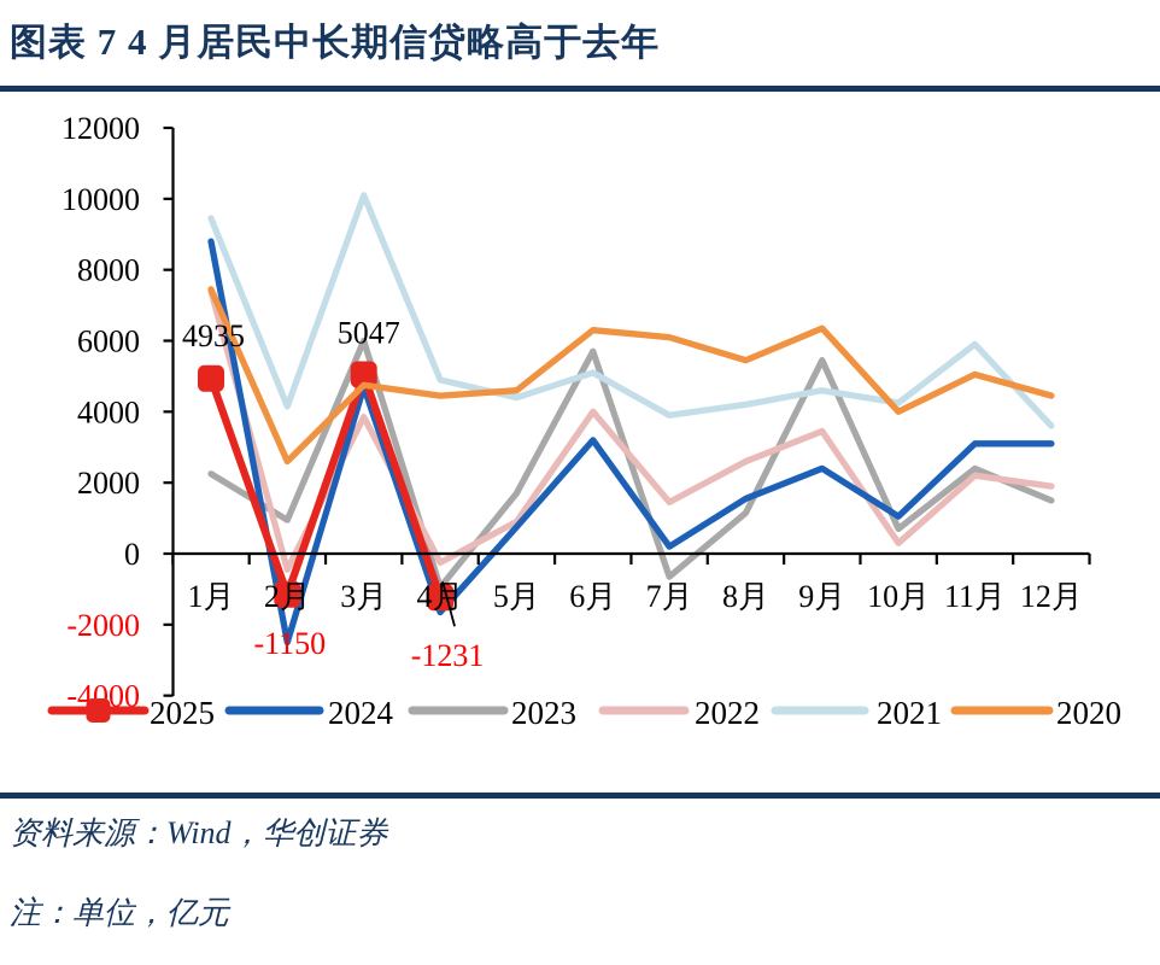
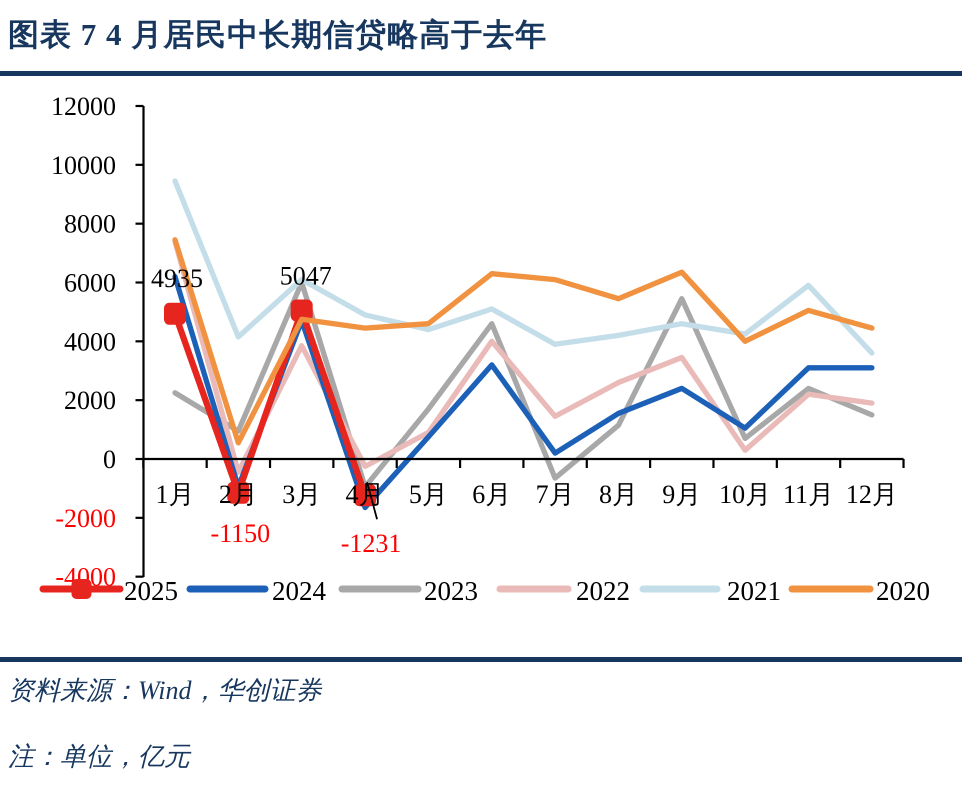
2024/1月: 8800 -> 6200
2024/2月: -2500 -> -1000
2020/2月: 2600 -> 600
2021/3月: 10100 -> 6100
2023/6月: 5700 -> 4600
